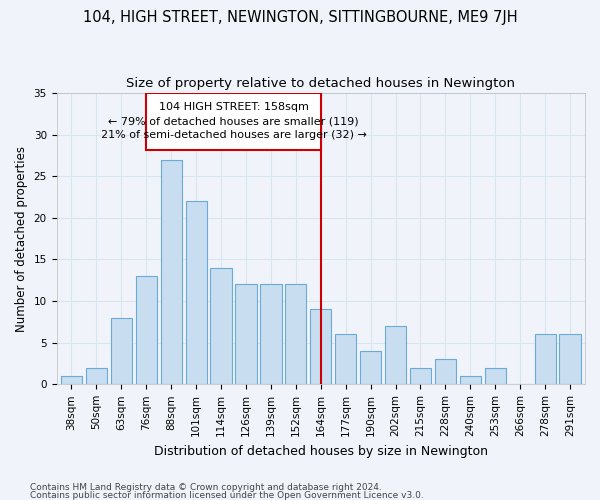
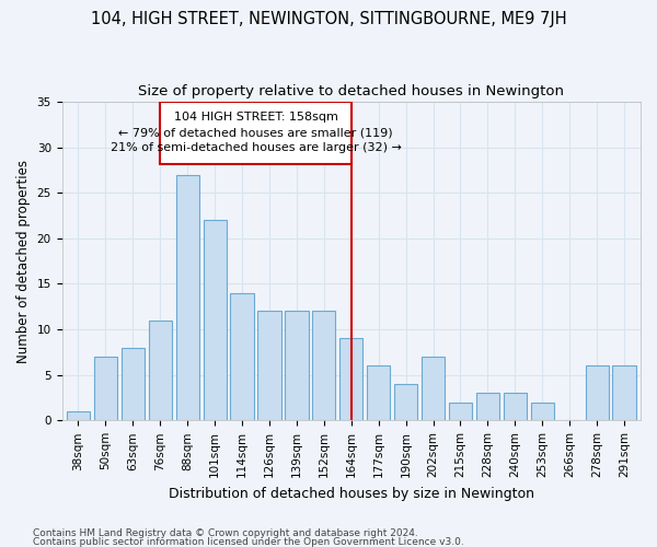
50sqm: 2 -> 7
76sqm: 13 -> 11
240sqm: 1 -> 3
